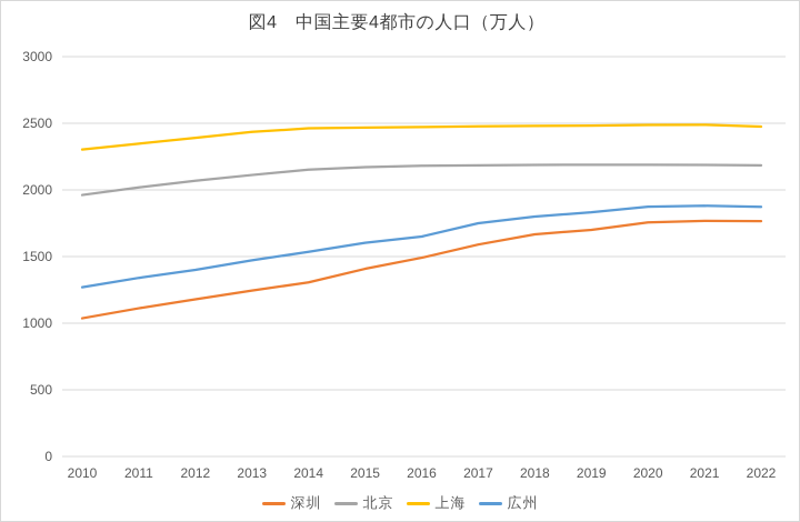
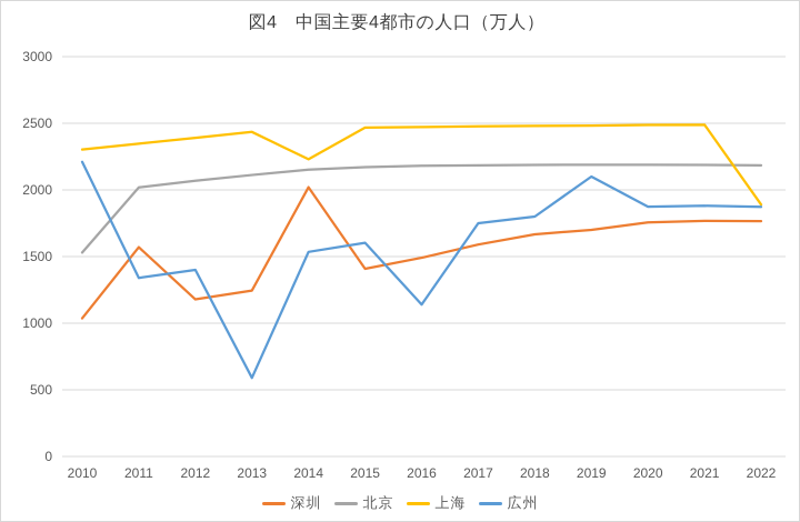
北京/2010: 1960 -> 1530
広州/2010: 1270 -> 2210
深圳/2011: 1110 -> 1570
広州/2013: 1470 -> 590
深圳/2014: 1310 -> 2020
上海/2014: 2460 -> 2230
広州/2016: 1650 -> 1140
広州/2019: 1830 -> 2100
上海/2022: 2480 -> 1890
